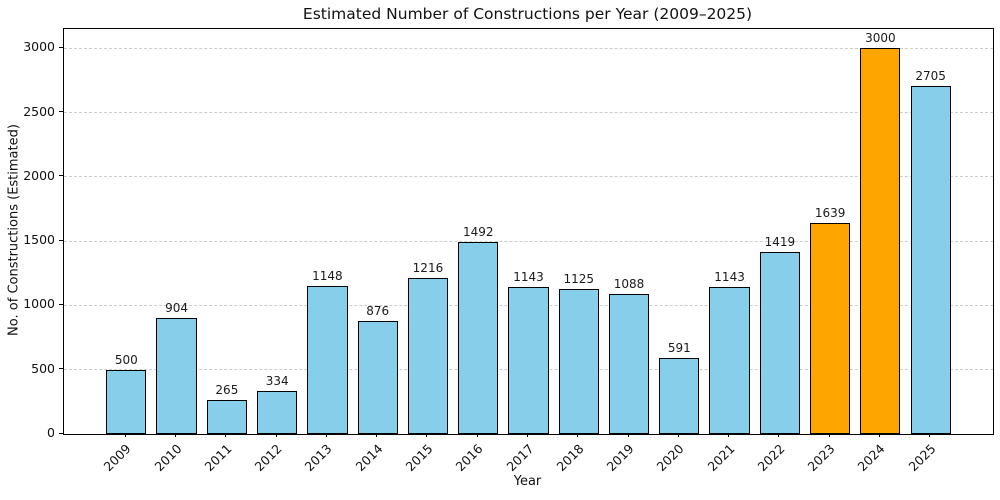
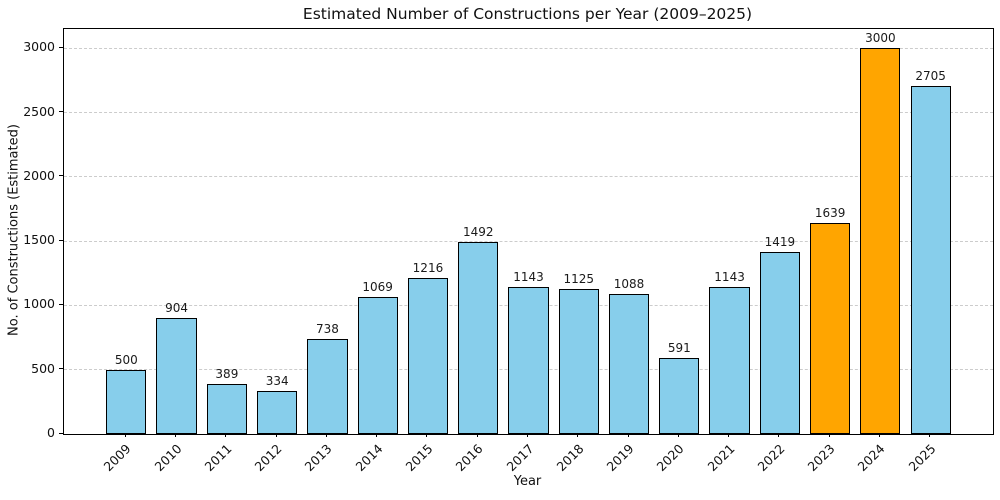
2011: 265 -> 389
2013: 1148 -> 738
2014: 876 -> 1069
